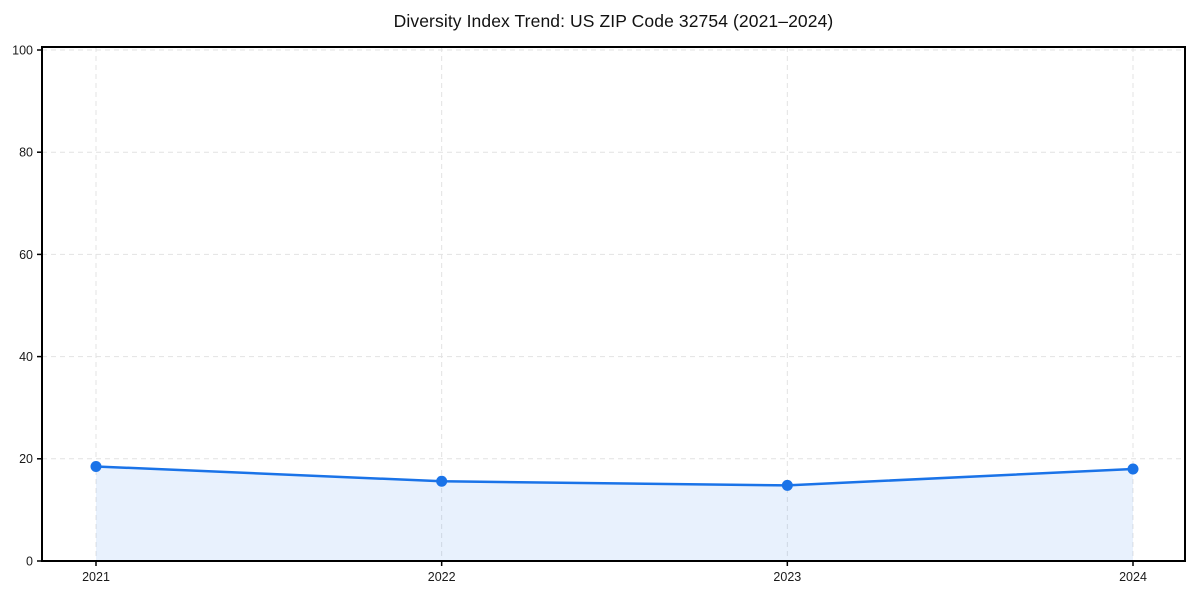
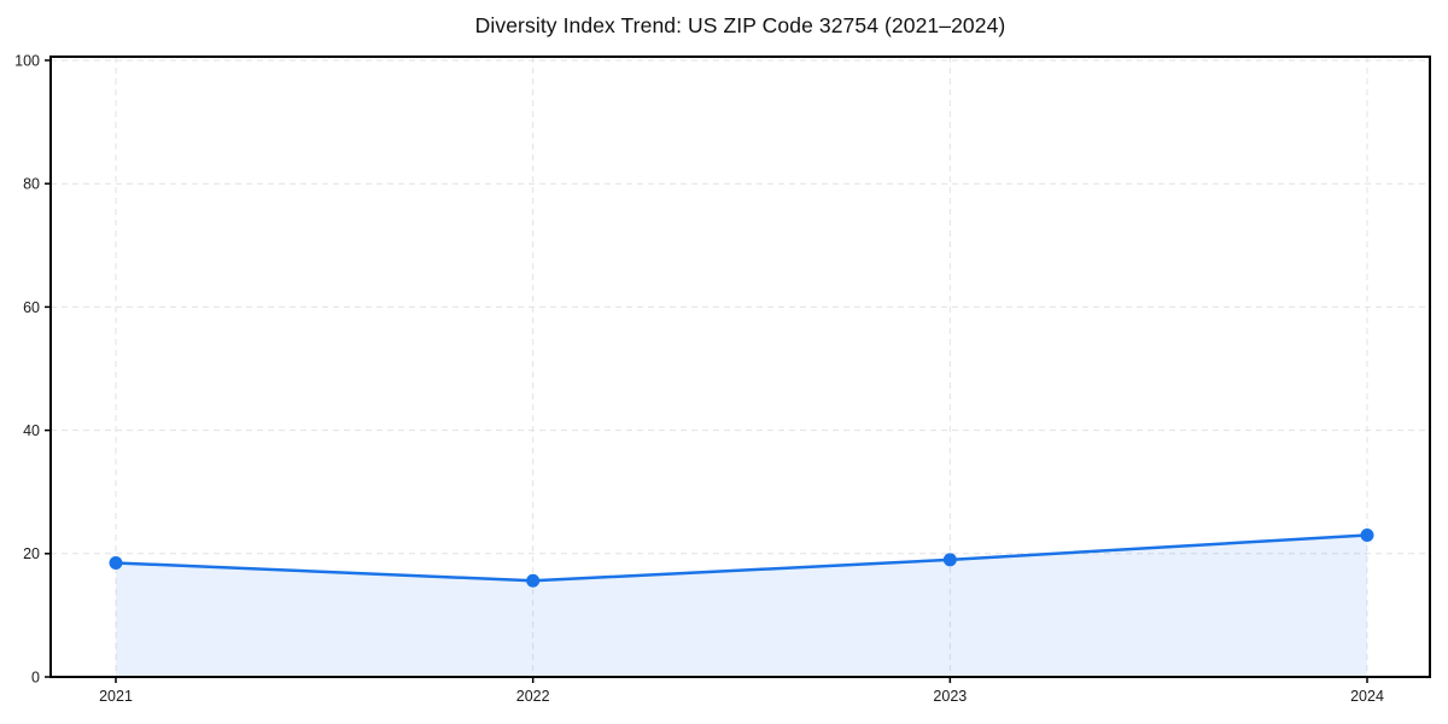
2023: 15 -> 19
2024: 18 -> 23
